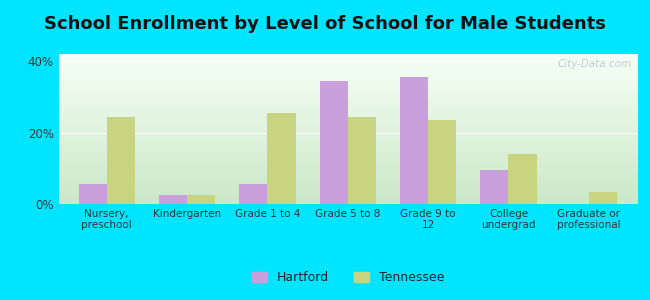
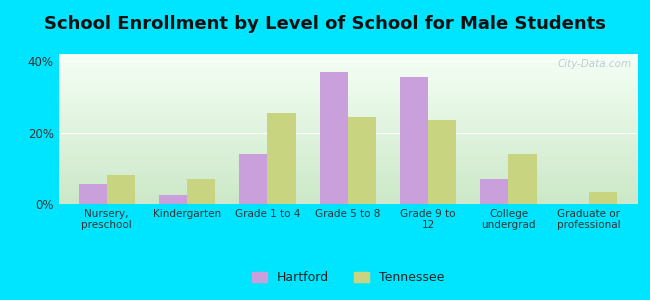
Tennessee/Nursery, preschool: 24.5% -> 8.0%
Tennessee/Kindergarten: 2.5% -> 7.0%
Hartford/Grade 1 to 4: 5.5% -> 14.0%
Hartford/Grade 5 to 8: 34.5% -> 37.0%
Hartford/College undergrad: 9.5% -> 7.0%
